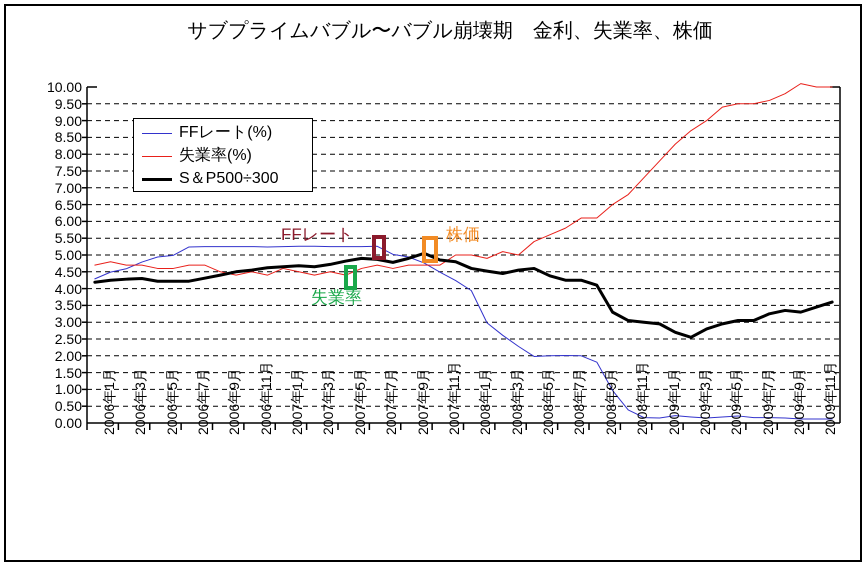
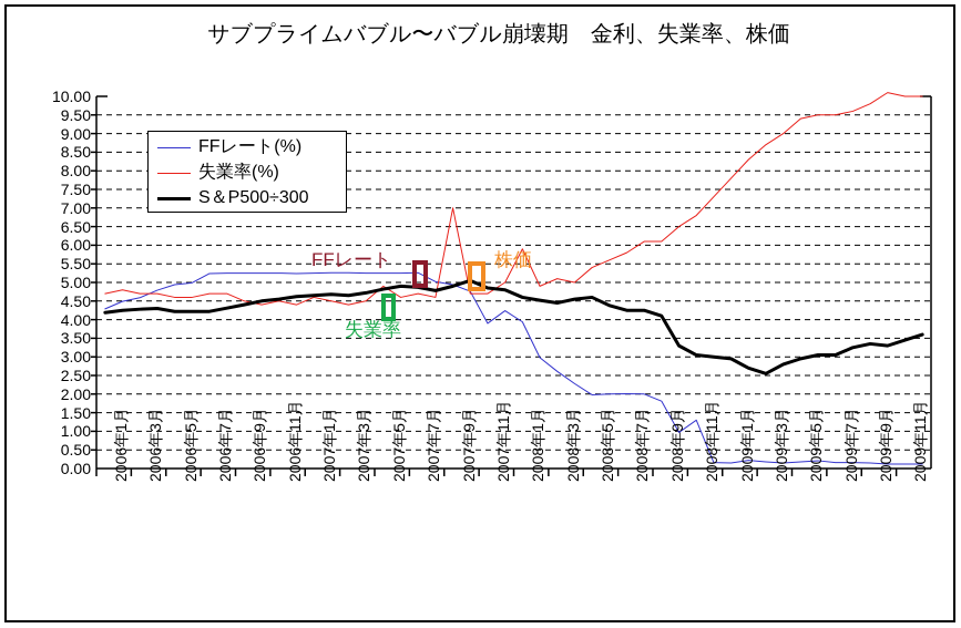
失業率(%)/2007年5月: 4.4 -> 4.9
失業率(%)/2007年9月: 4.7 -> 7.0
FFレート(%)/2007年11月: 4.5 -> 3.9
失業率(%)/2008年1月: 5.0 -> 5.9
FFレート(%)/2008年11月: 0.4 -> 1.3
